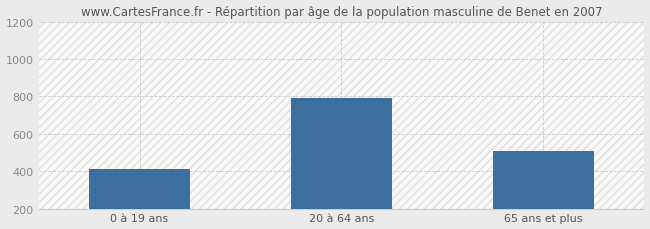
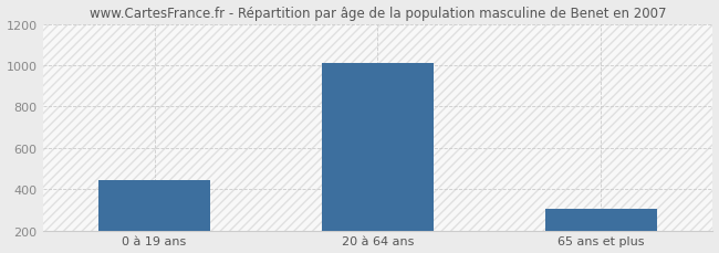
0 à 19 ans: 410 -> 440
20 à 64 ans: 790 -> 1010
65 ans et plus: 510 -> 300
